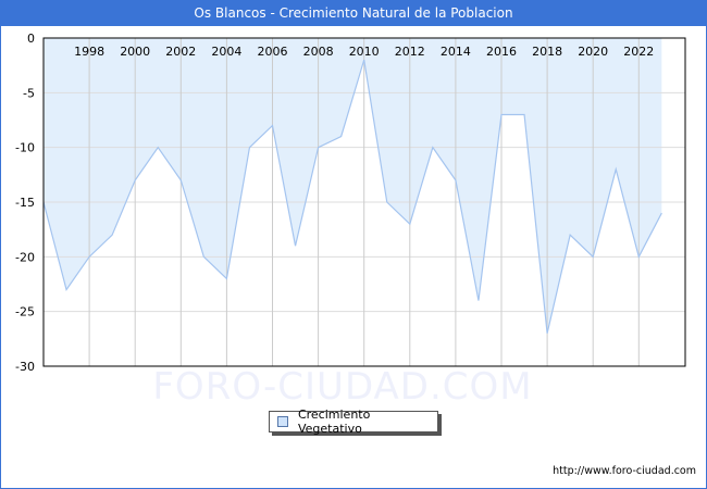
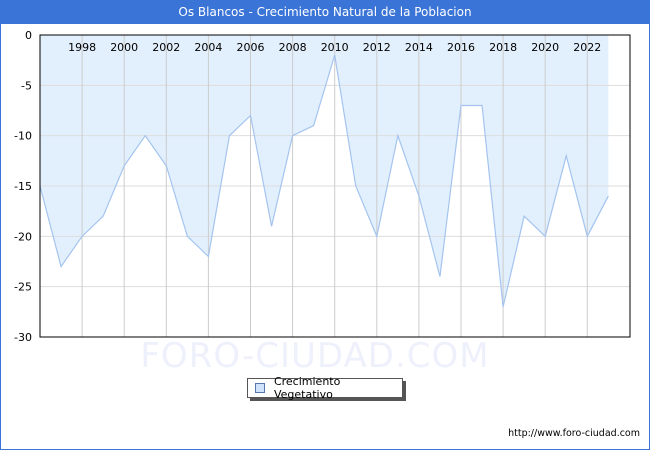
2012: -17 -> -20
2014: -13 -> -16
